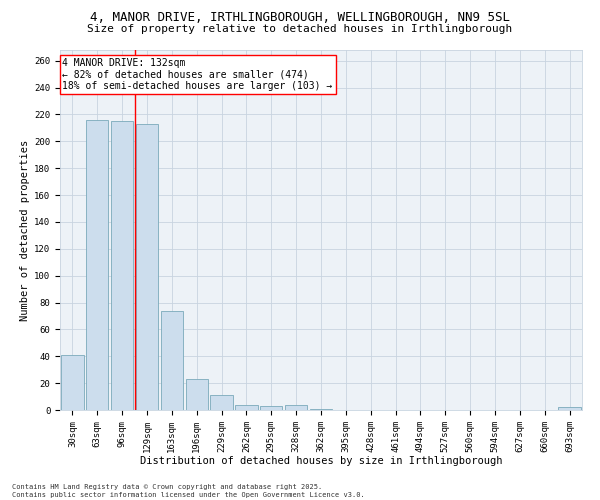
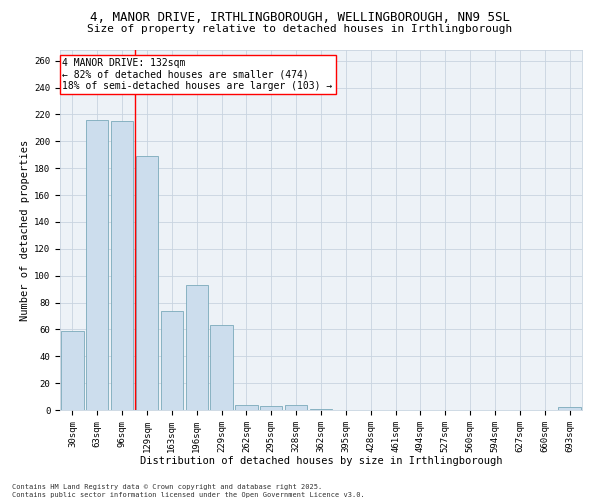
30sqm: 41 -> 59
129sqm: 213 -> 189
196sqm: 23 -> 93
229sqm: 11 -> 63
